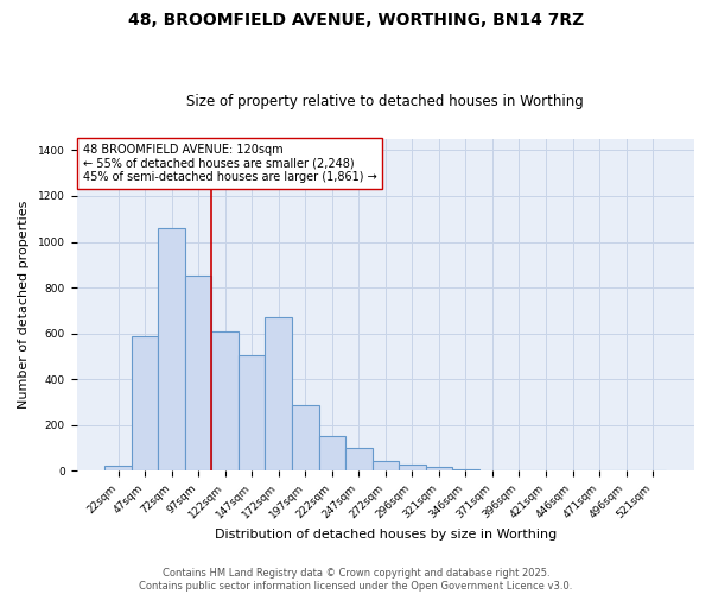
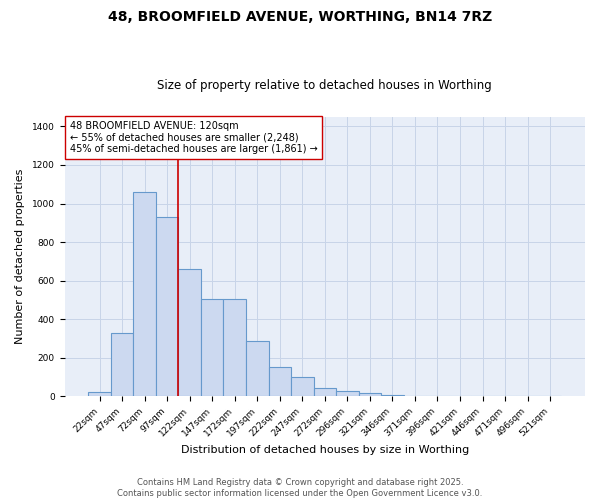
47sqm: 590 -> 330
97sqm: 850 -> 930
122sqm: 610 -> 660
172sqm: 670 -> 500
